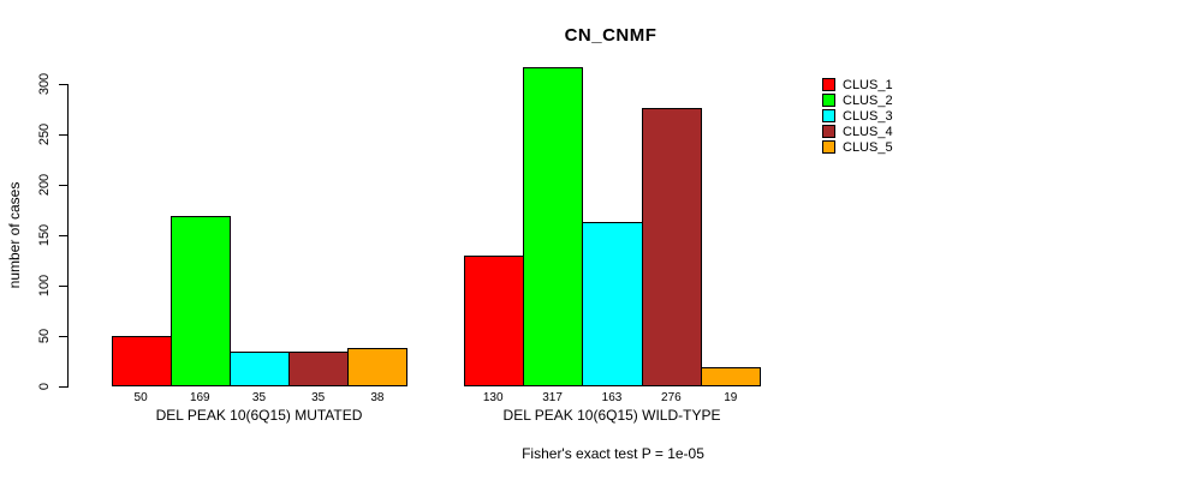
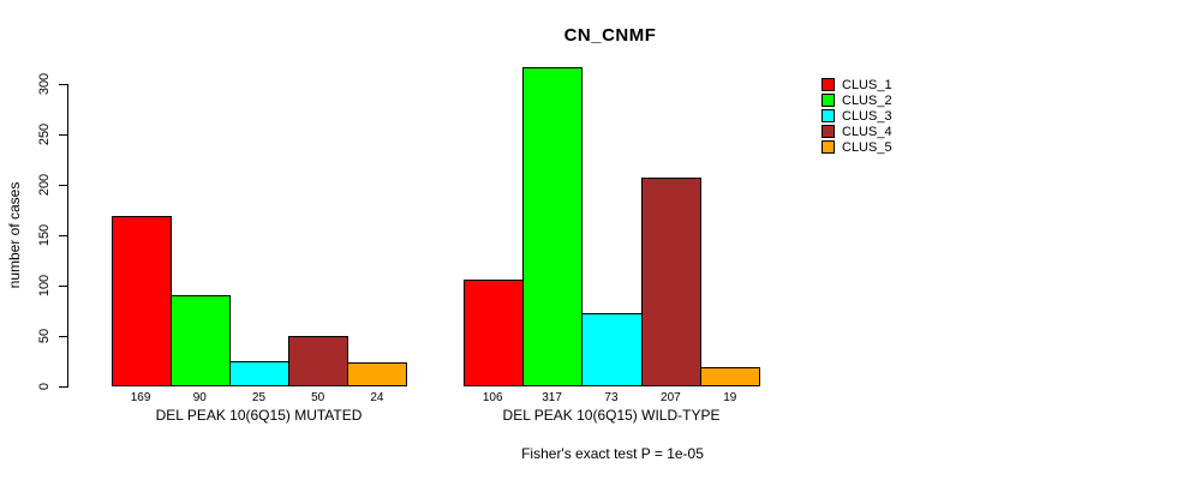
CLUS_1/DEL PEAK 10(6Q15) MUTATED: 50 -> 169
CLUS_2/DEL PEAK 10(6Q15) MUTATED: 169 -> 90
CLUS_3/DEL PEAK 10(6Q15) MUTATED: 35 -> 25
CLUS_4/DEL PEAK 10(6Q15) MUTATED: 35 -> 50
CLUS_5/DEL PEAK 10(6Q15) MUTATED: 38 -> 24
CLUS_1/DEL PEAK 10(6Q15) WILD-TYPE: 130 -> 106
CLUS_3/DEL PEAK 10(6Q15) WILD-TYPE: 163 -> 73
CLUS_4/DEL PEAK 10(6Q15) WILD-TYPE: 276 -> 207
